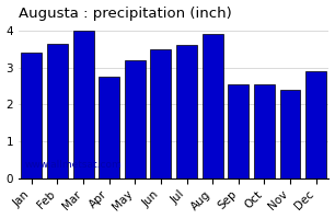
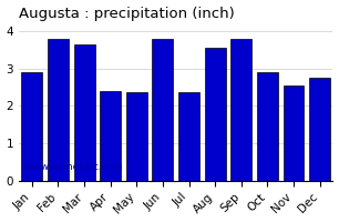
Jan: 3.40 -> 2.90
Feb: 3.65 -> 3.80
Mar: 4.00 -> 3.65
Apr: 2.75 -> 2.40
May: 3.20 -> 2.35
Jun: 3.50 -> 3.80
Jul: 3.60 -> 2.35
Aug: 3.90 -> 3.55
Sep: 2.55 -> 3.80
Oct: 2.55 -> 2.90
Nov: 2.40 -> 2.55
Dec: 2.90 -> 2.75
